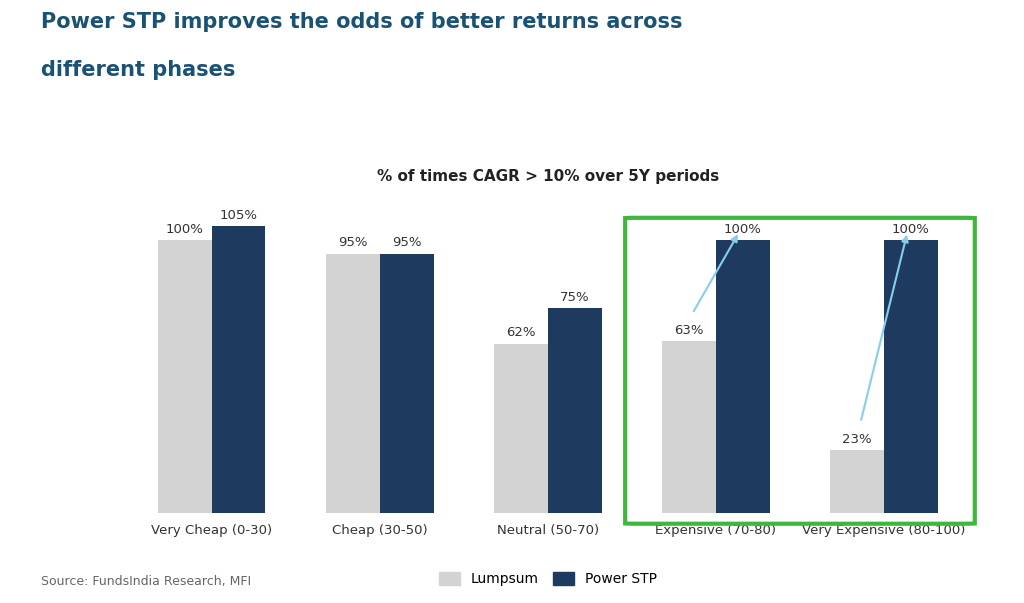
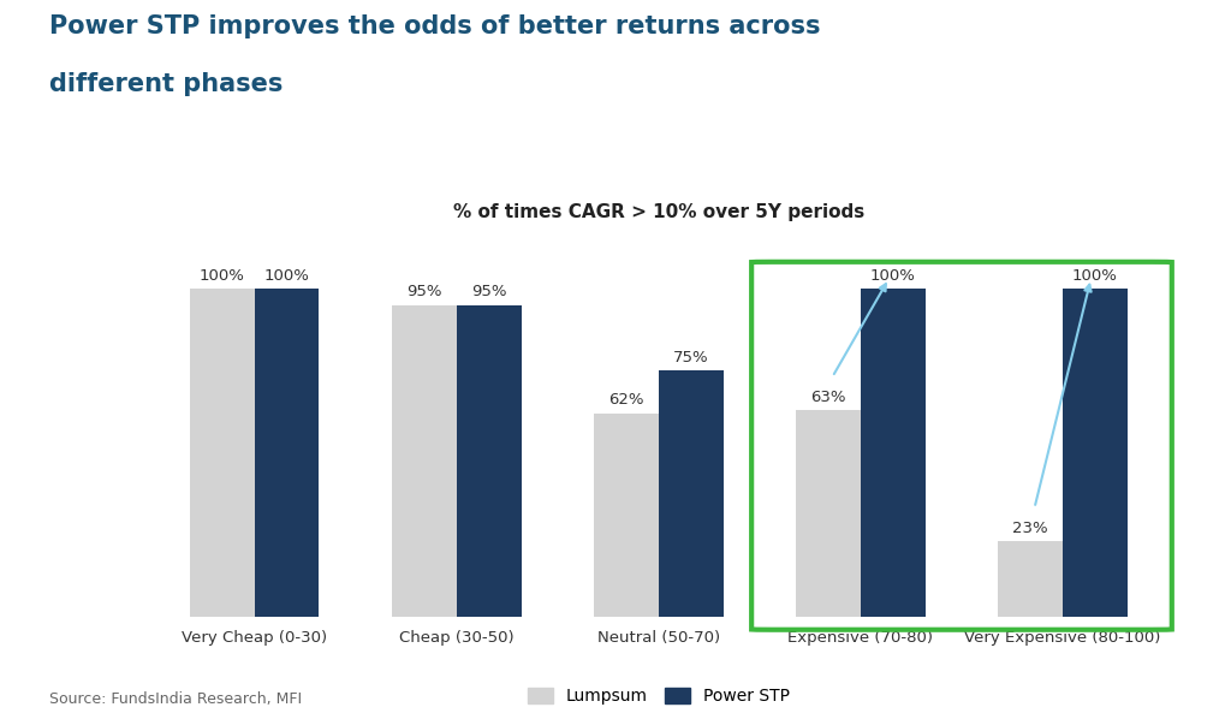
Power STP/Very Cheap (0-30): 105% -> 100%
